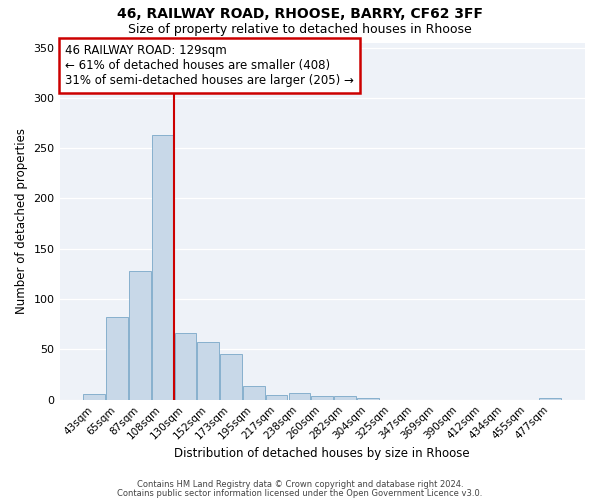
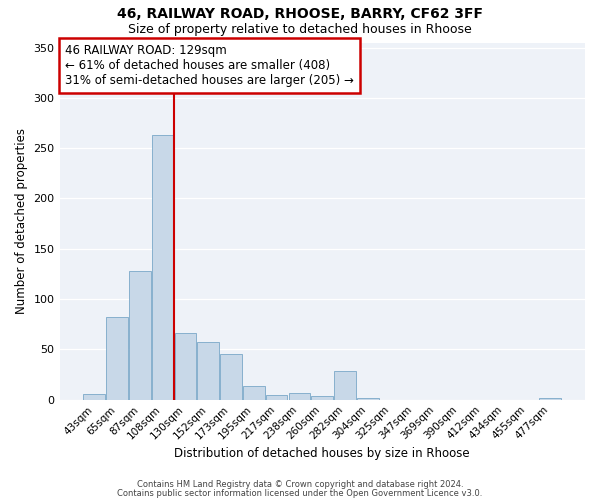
282sqm: 4 -> 29
